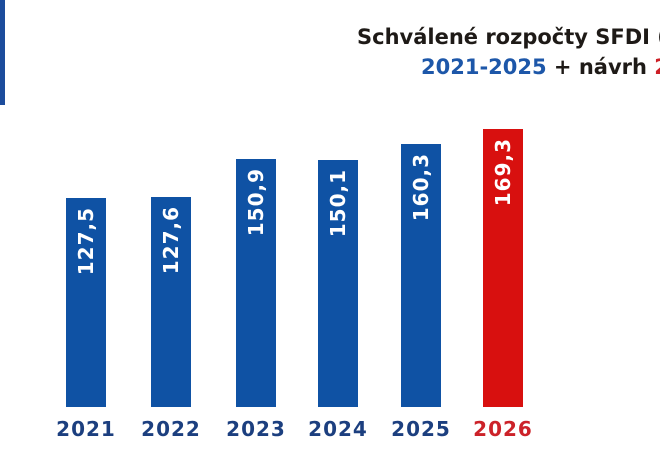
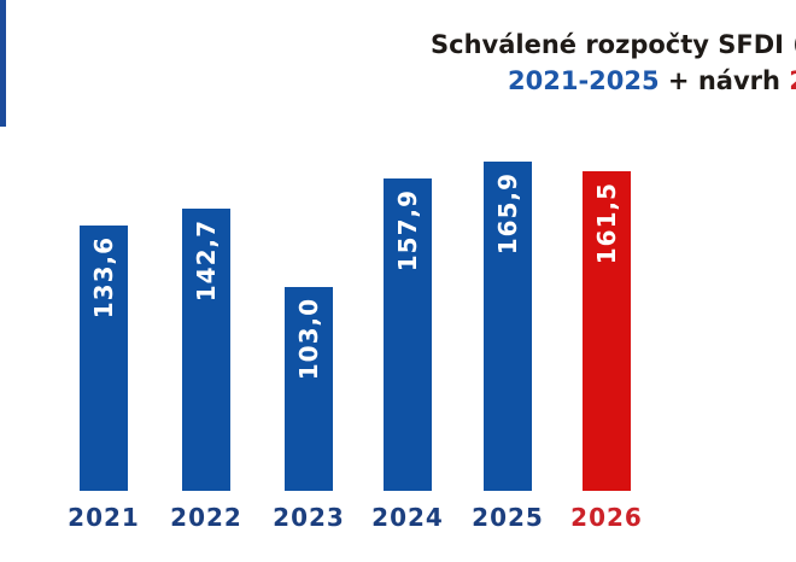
2021: 127,5 -> 133,6
2022: 127,6 -> 142,7
2023: 150,9 -> 103,0
2024: 150,1 -> 157,9
2025: 160,3 -> 165,9
2026: 169,3 -> 161,5
